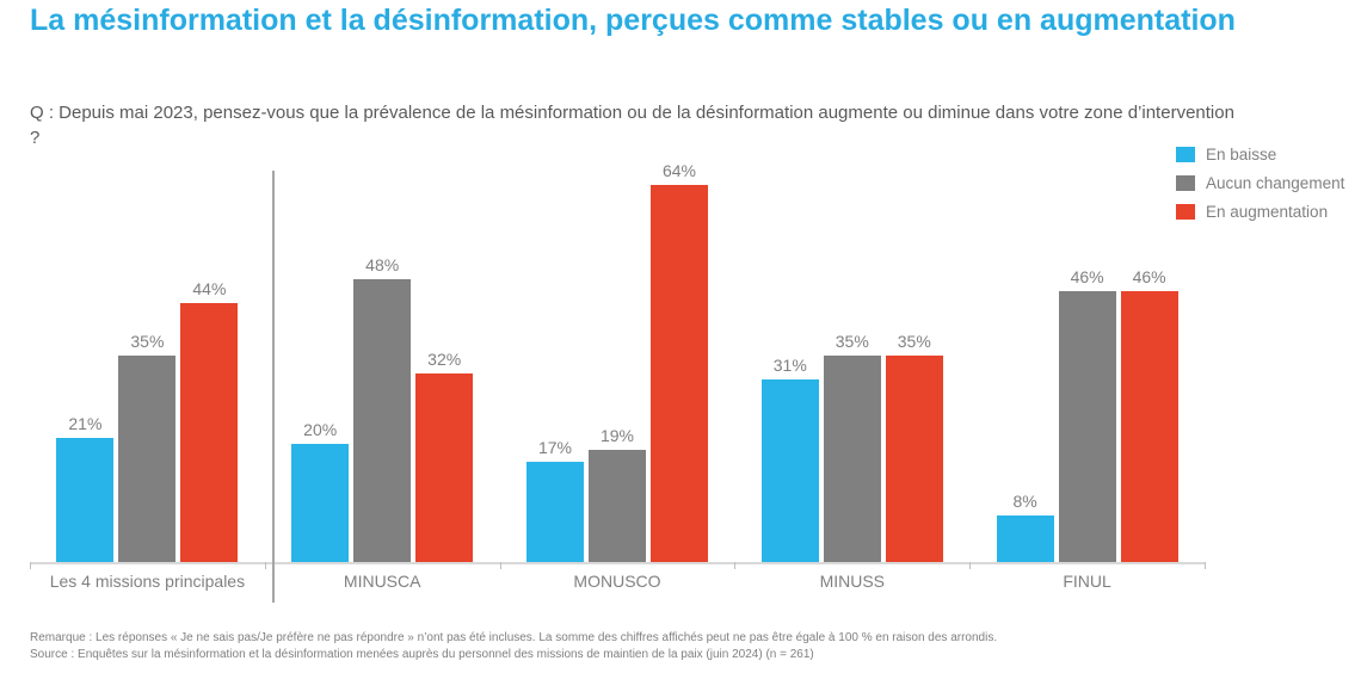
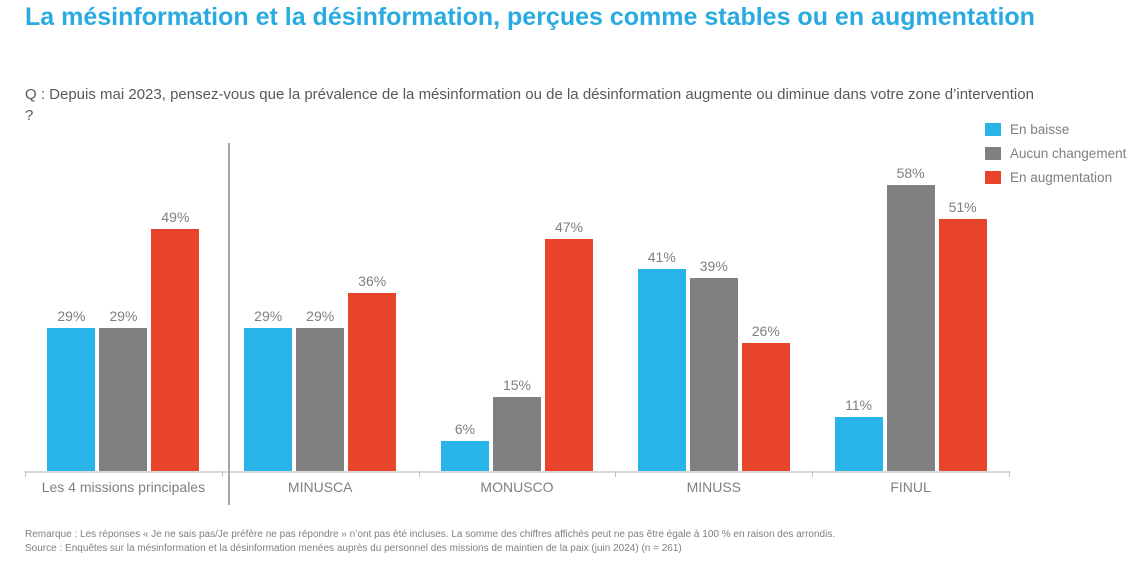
En baisse/Les 4 missions principales: 21% -> 29%
Aucun changement/Les 4 missions principales: 35% -> 29%
En augmentation/Les 4 missions principales: 44% -> 49%
En baisse/MINUSCA: 20% -> 29%
Aucun changement/MINUSCA: 48% -> 29%
En augmentation/MINUSCA: 32% -> 36%
En baisse/MONUSCO: 17% -> 6%
Aucun changement/MONUSCO: 19% -> 15%
En augmentation/MONUSCO: 64% -> 47%
En baisse/MINUSS: 31% -> 41%
Aucun changement/MINUSS: 35% -> 39%
En augmentation/MINUSS: 35% -> 26%
En baisse/FINUL: 8% -> 11%
Aucun changement/FINUL: 46% -> 58%
En augmentation/FINUL: 46% -> 51%
